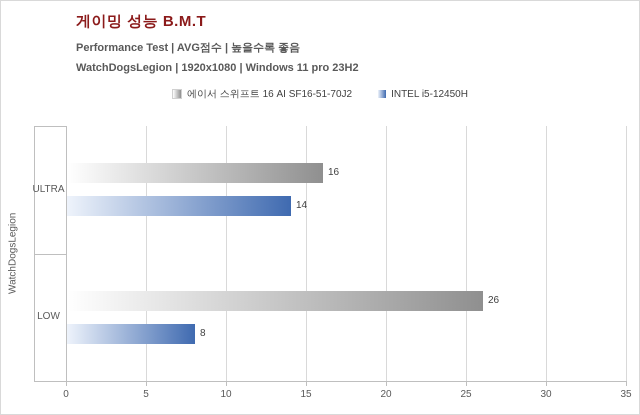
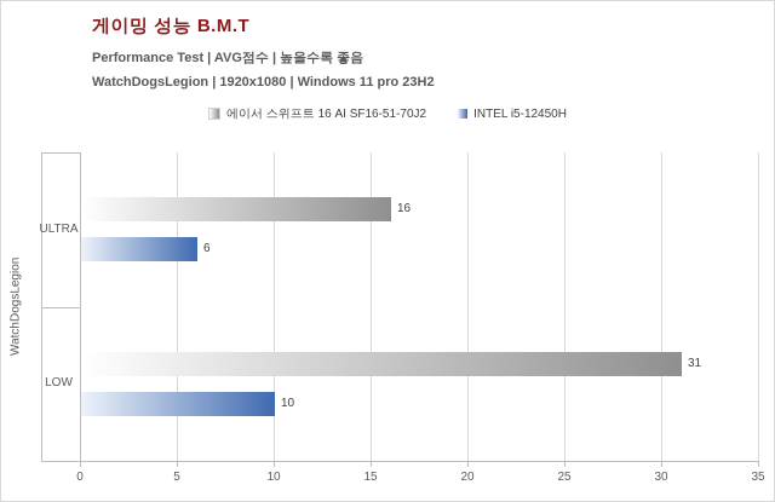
INTEL i5-12450H/ULTRA: 14 -> 6
에이서 스위프트 16 AI SF16-51-70J2/LOW: 26 -> 31
INTEL i5-12450H/LOW: 8 -> 10
